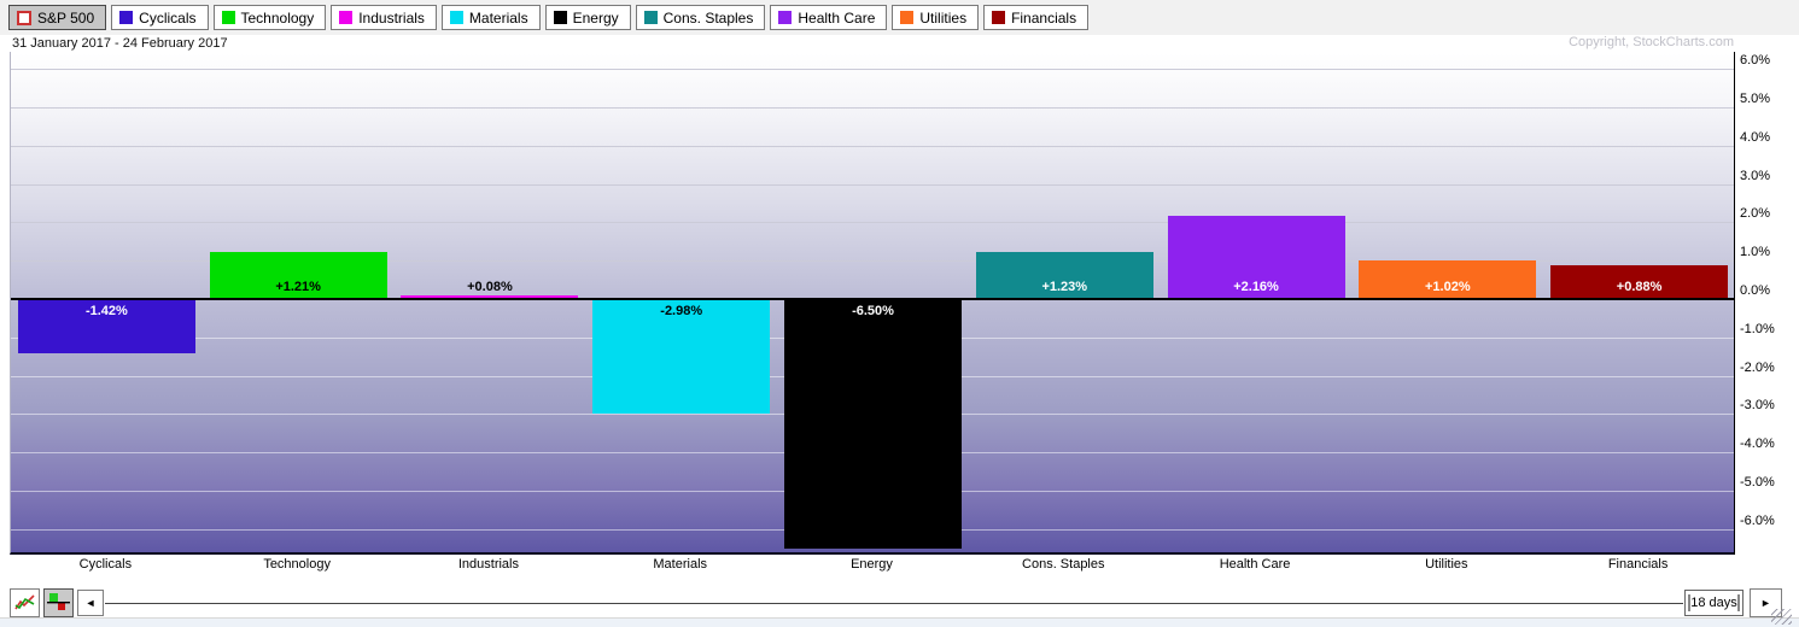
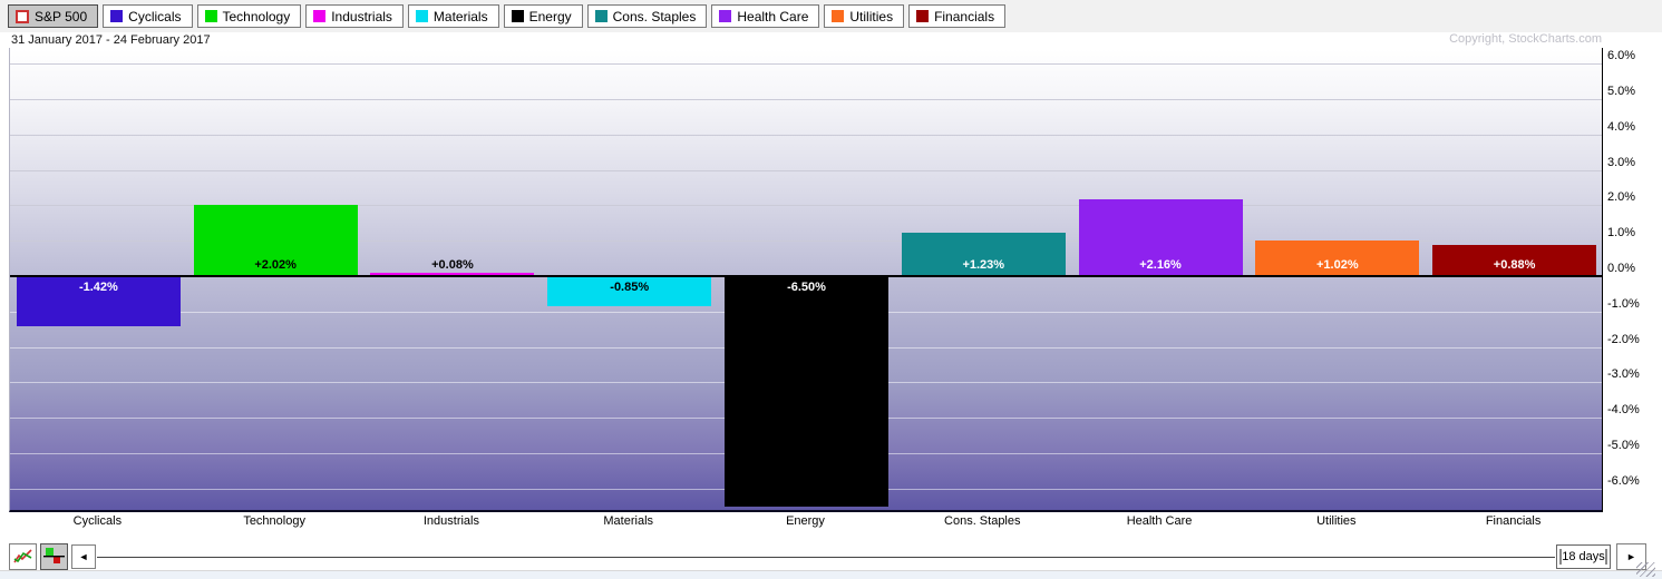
Technology: +1.21% -> +2.02%
Materials: -2.98% -> -0.85%
